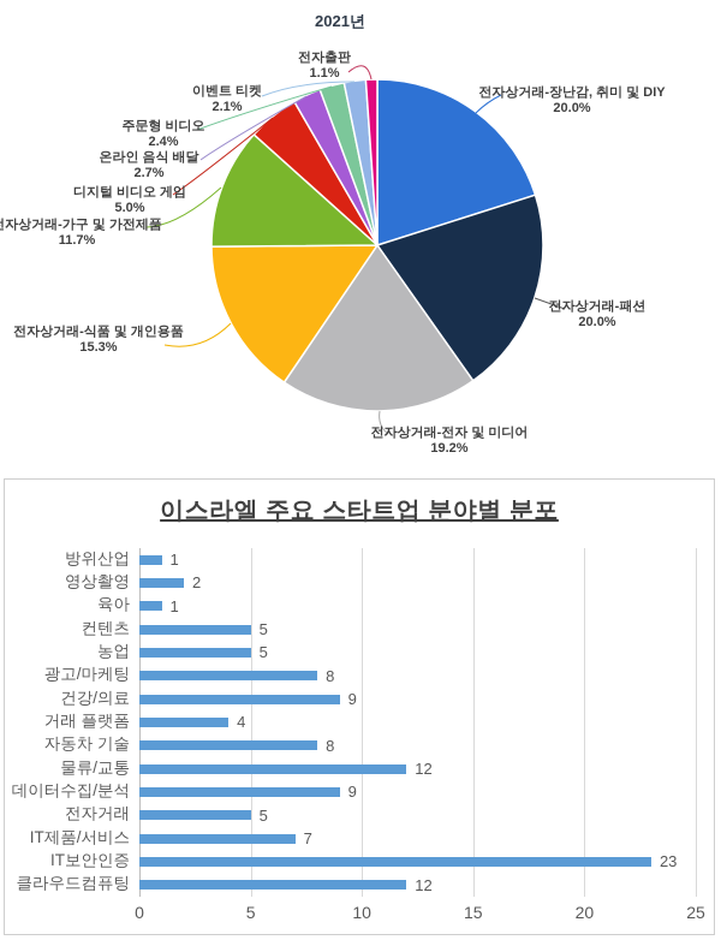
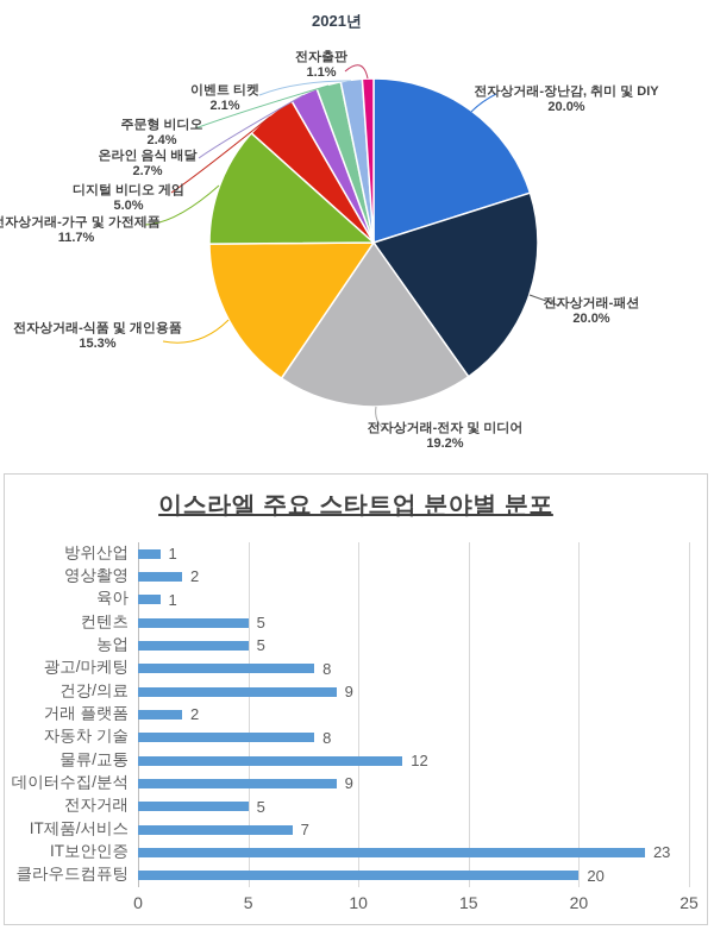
이스라엘 주요 스타트업 분야별 분포/거래 플랫폼: 4 -> 2
이스라엘 주요 스타트업 분야별 분포/클라우드컴퓨팅: 12 -> 20
